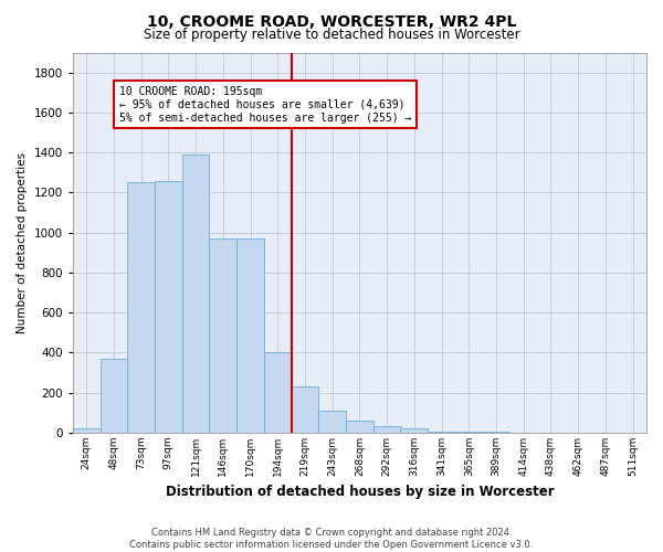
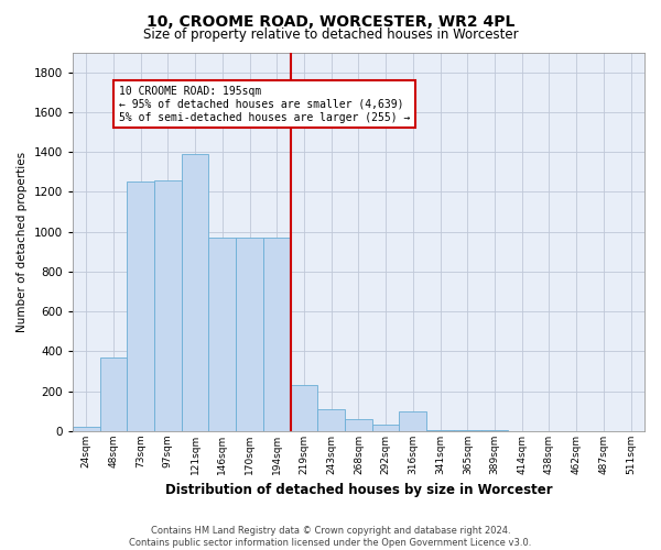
194sqm: 400 -> 970
316sqm: 20 -> 100
